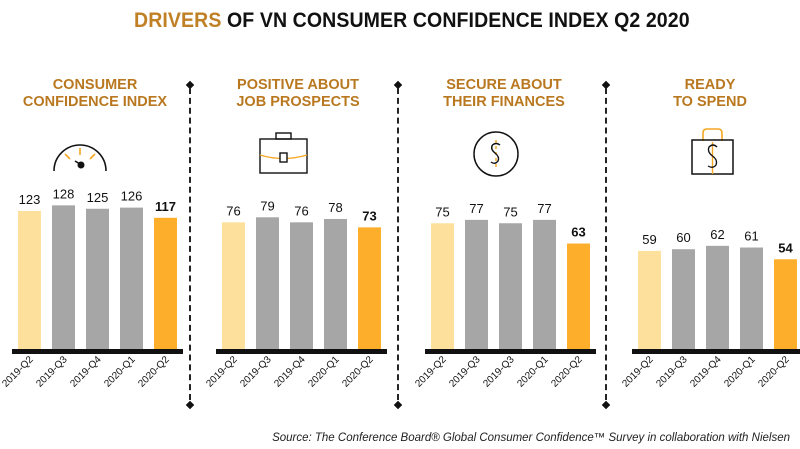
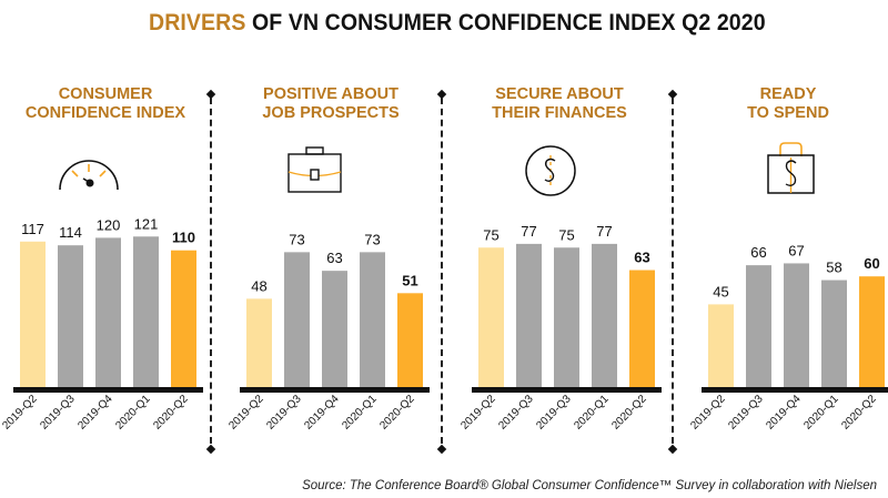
CONSUMER CONFIDENCE INDEX/2019-Q2: 123 -> 117
CONSUMER CONFIDENCE INDEX/2019-Q3: 128 -> 114
CONSUMER CONFIDENCE INDEX/2019-Q4: 125 -> 120
CONSUMER CONFIDENCE INDEX/2020-Q1: 126 -> 121
CONSUMER CONFIDENCE INDEX/2020-Q2: 117 -> 110
POSITIVE ABOUT JOB PROSPECTS/2019-Q2: 76 -> 48
POSITIVE ABOUT JOB PROSPECTS/2019-Q3: 79 -> 73
POSITIVE ABOUT JOB PROSPECTS/2019-Q4: 76 -> 63
POSITIVE ABOUT JOB PROSPECTS/2020-Q1: 78 -> 73
POSITIVE ABOUT JOB PROSPECTS/2020-Q2: 73 -> 51
READY TO SPEND/2019-Q2: 59 -> 45
READY TO SPEND/2019-Q3: 60 -> 66
READY TO SPEND/2019-Q4: 62 -> 67
READY TO SPEND/2020-Q1: 61 -> 58
READY TO SPEND/2020-Q2: 54 -> 60
